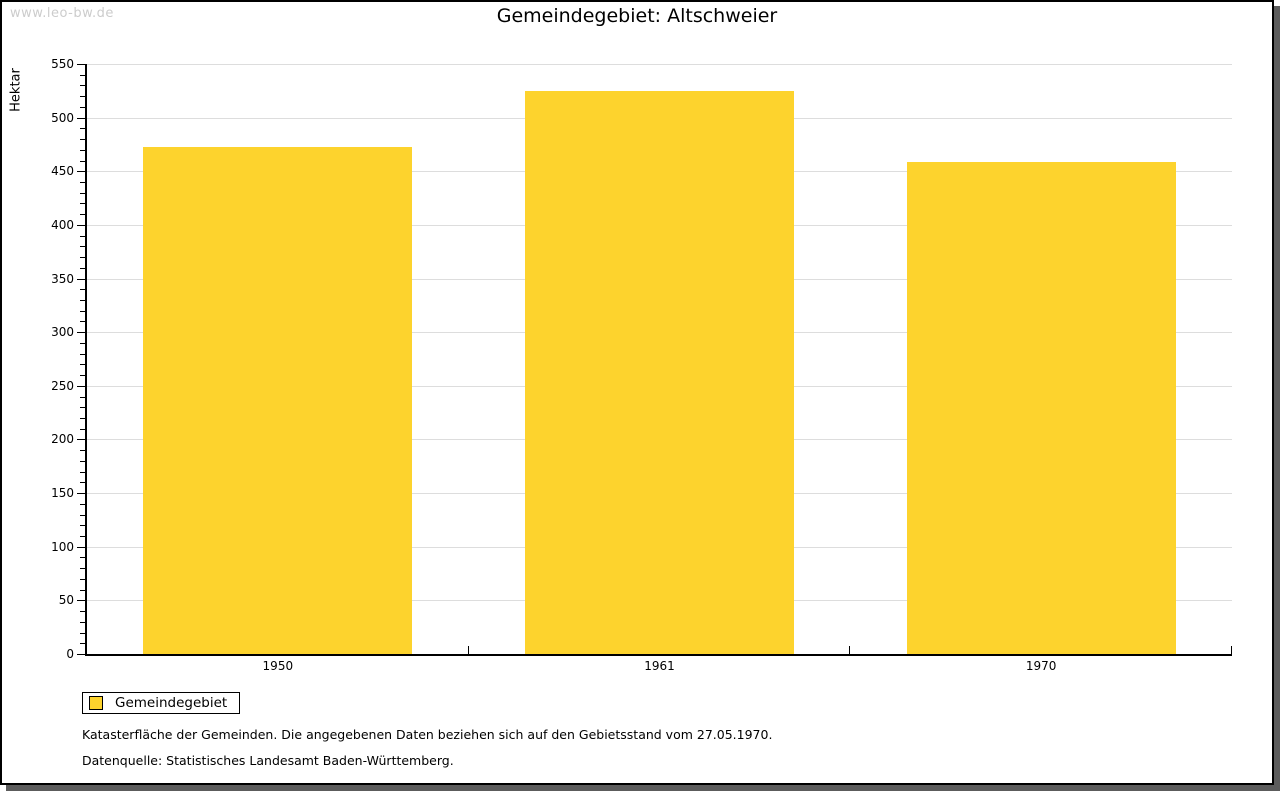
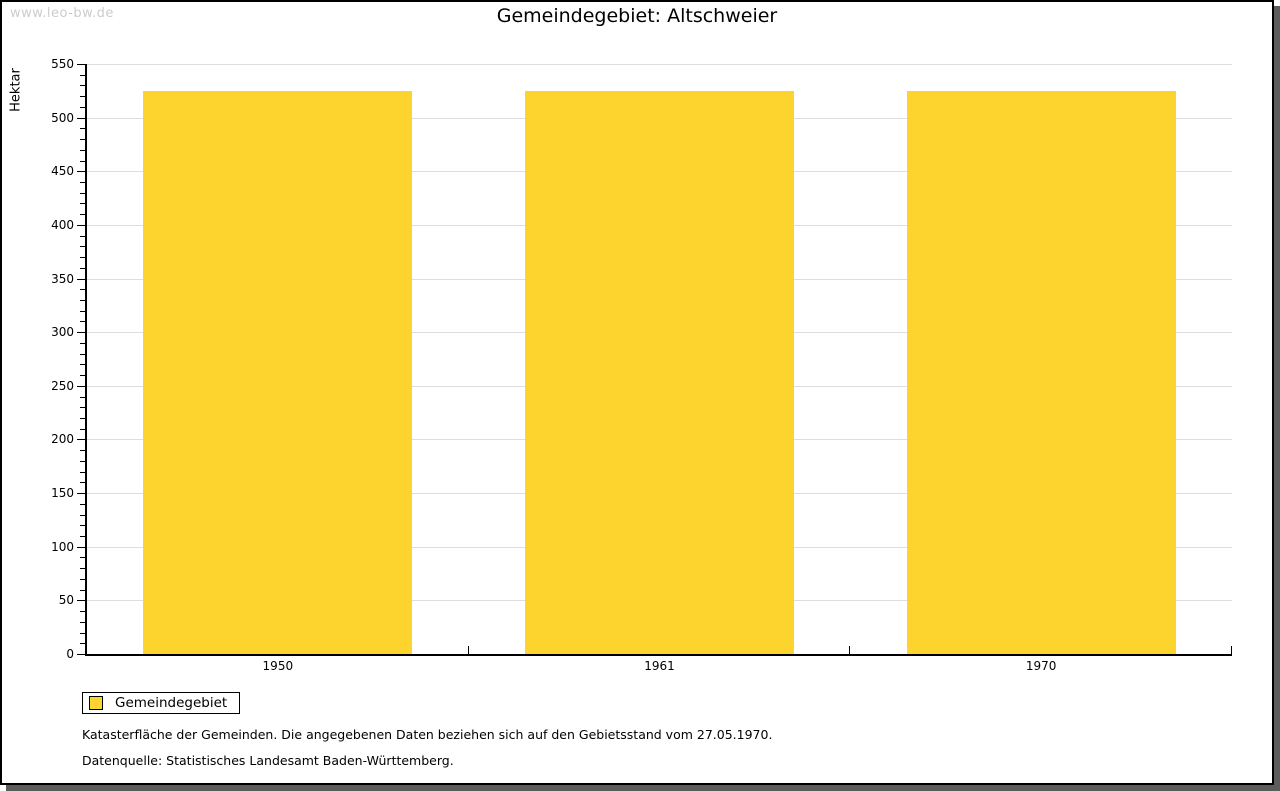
1950: 473 -> 525
1970: 459 -> 525
